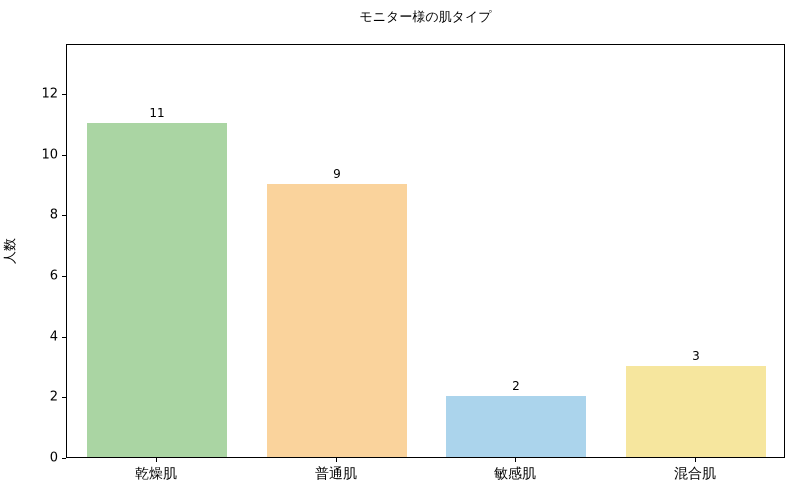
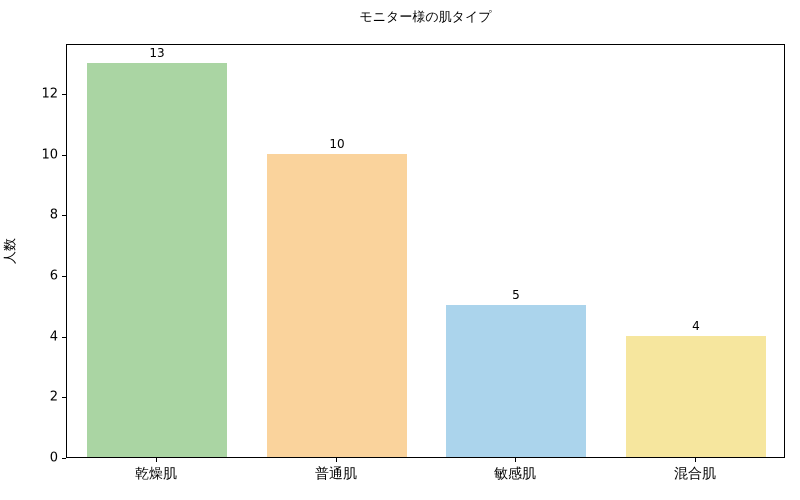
乾燥肌: 11 -> 13
普通肌: 9 -> 10
敏感肌: 2 -> 5
混合肌: 3 -> 4
